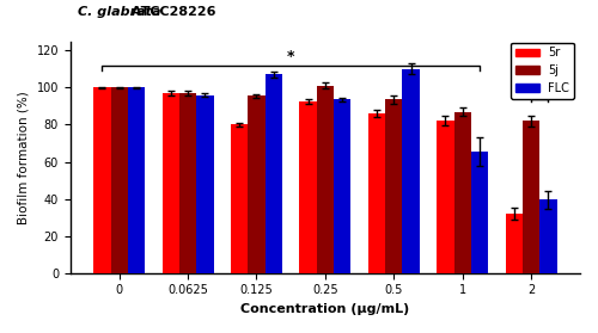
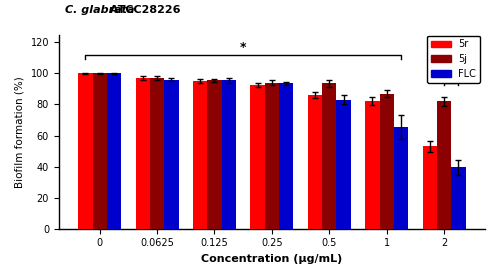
5r/0.125: 80 -> 95
FLC/0.125: 107 -> 96
5j/0.25: 101 -> 94
FLC/0.5: 110 -> 83
5r/2: 32 -> 53
